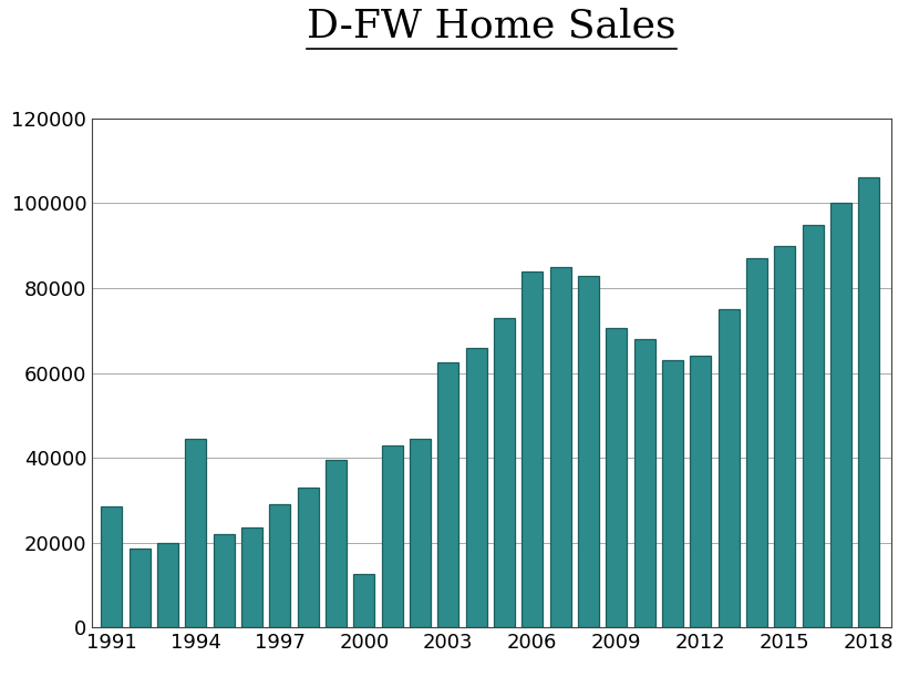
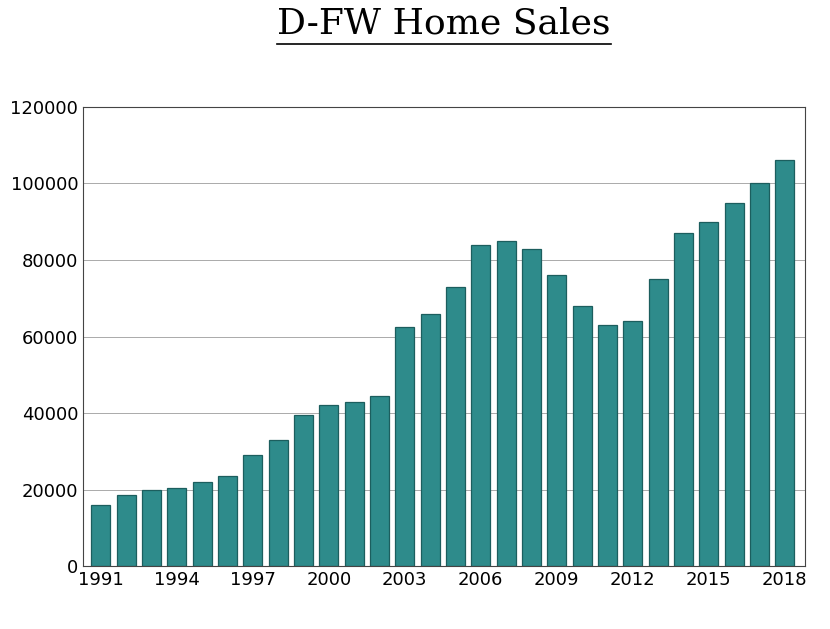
1991: 28500 -> 16000
1994: 44500 -> 20500
2000: 12500 -> 42000
2009: 70500 -> 76000
